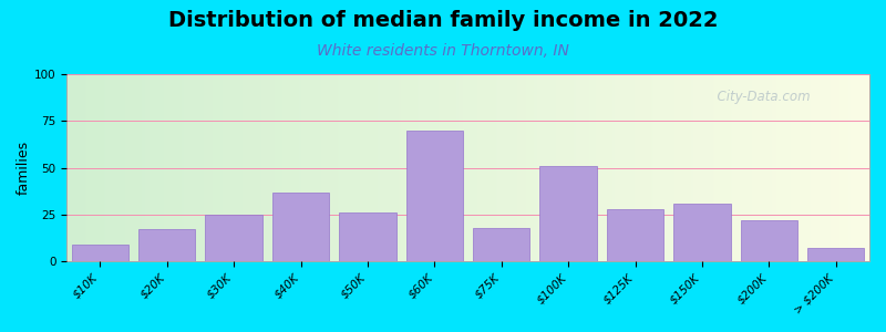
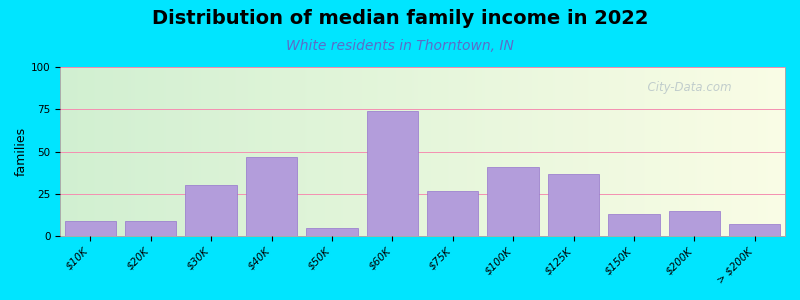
$20K: 17 -> 9
$30K: 25 -> 30
$40K: 37 -> 47
$50K: 26 -> 5
$60K: 70 -> 74
$75K: 18 -> 27
$100K: 51 -> 41
$125K: 28 -> 37
$150K: 31 -> 13
$200K: 22 -> 15
